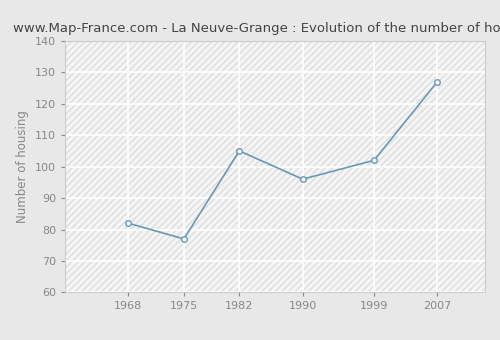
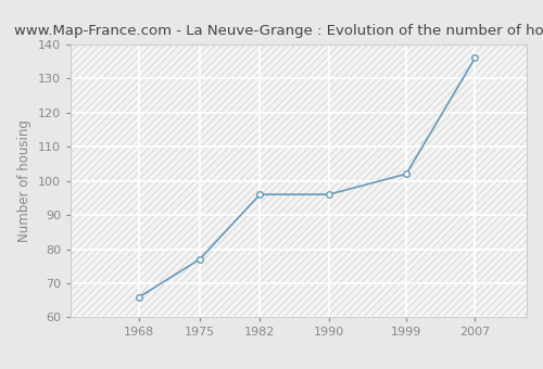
1968: 82 -> 66
1982: 105 -> 96
2007: 127 -> 136
